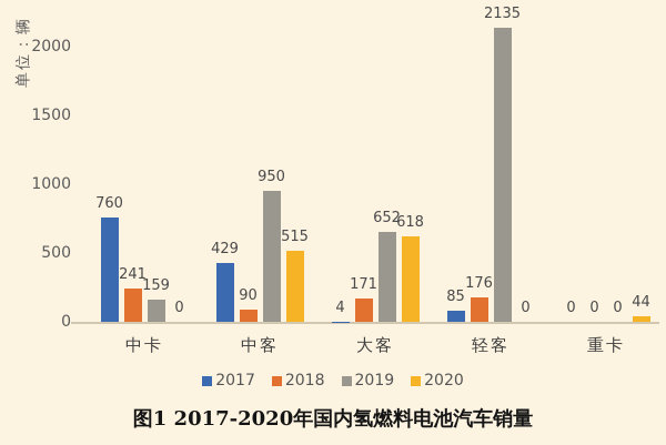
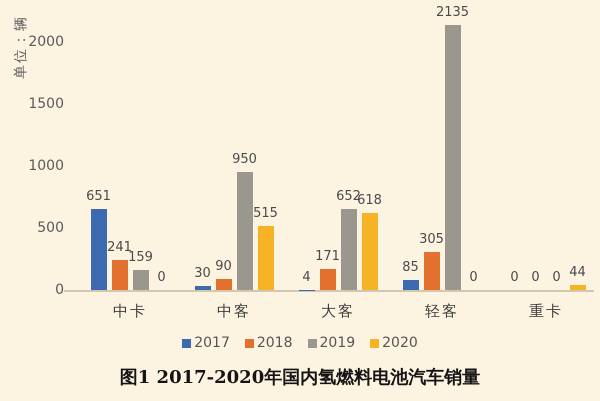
2017/中卡: 760 -> 651
2017/中客: 429 -> 30
2018/轻客: 176 -> 305
